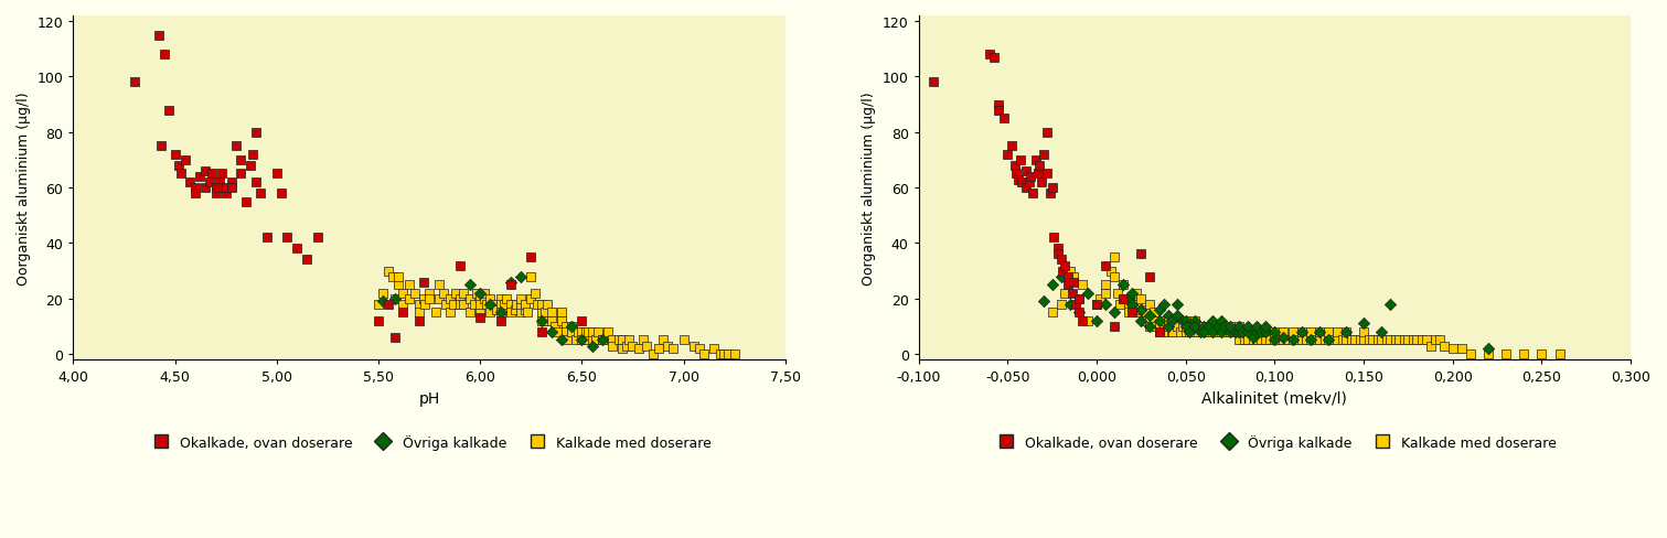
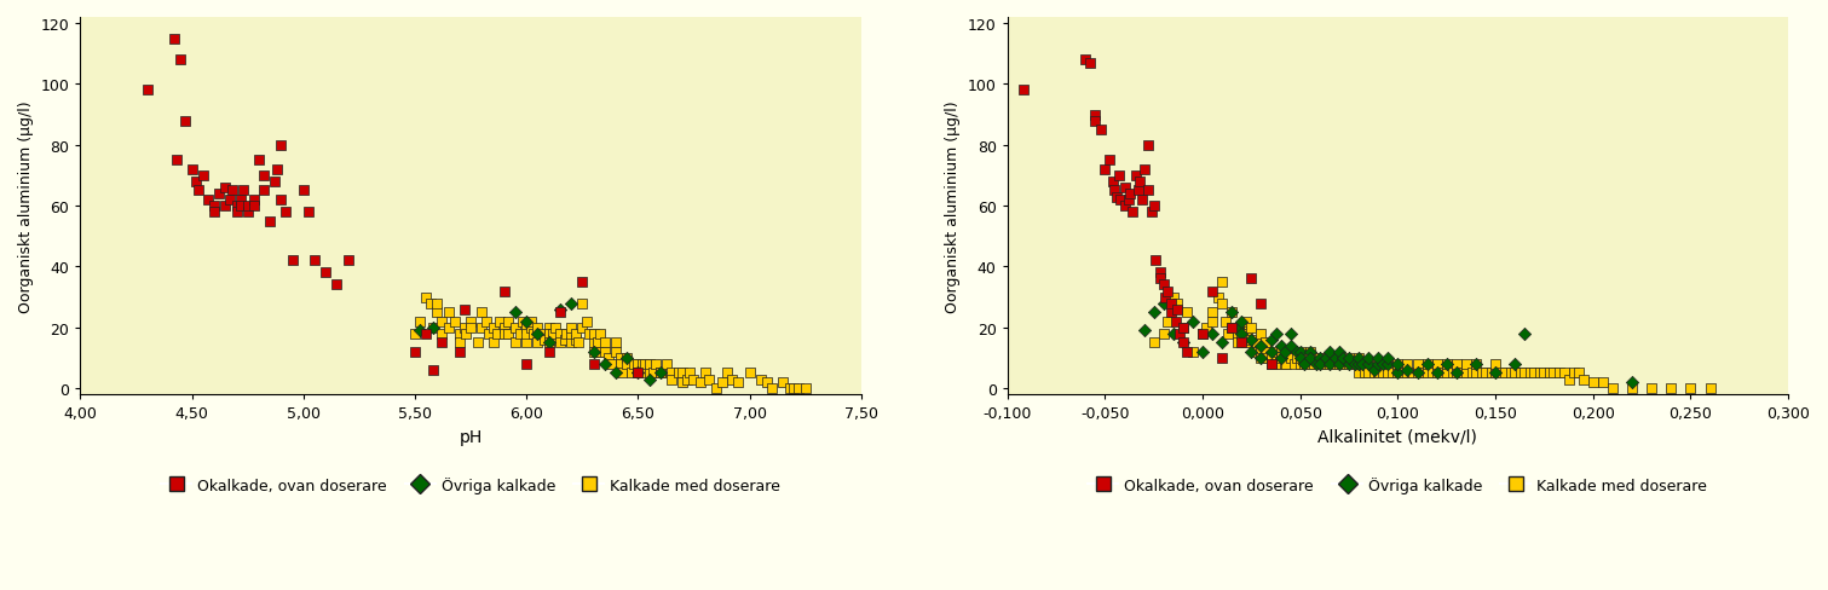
Okalkade, ovan doserare/6,00: 13 -> 8
Okalkade, ovan doserare/6,50: 12 -> 5
Övriga kalkade/0,150: 11 -> 5
